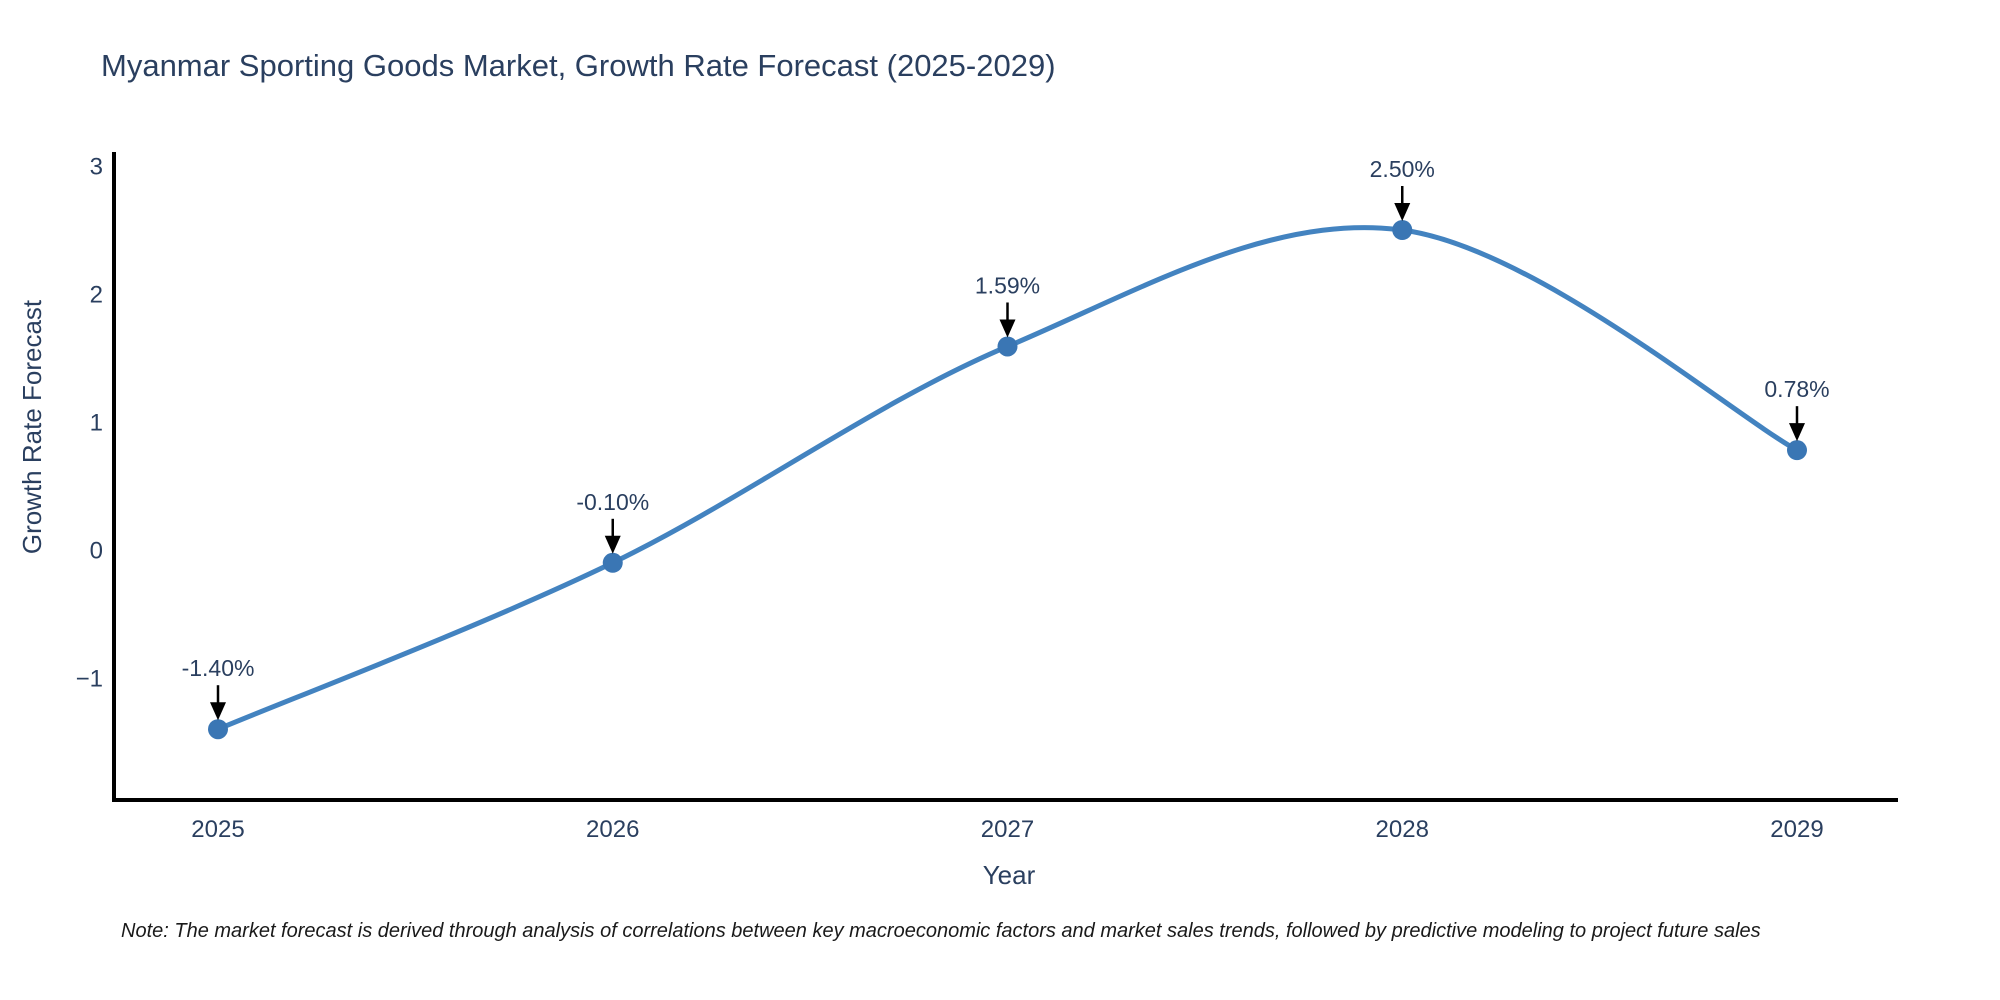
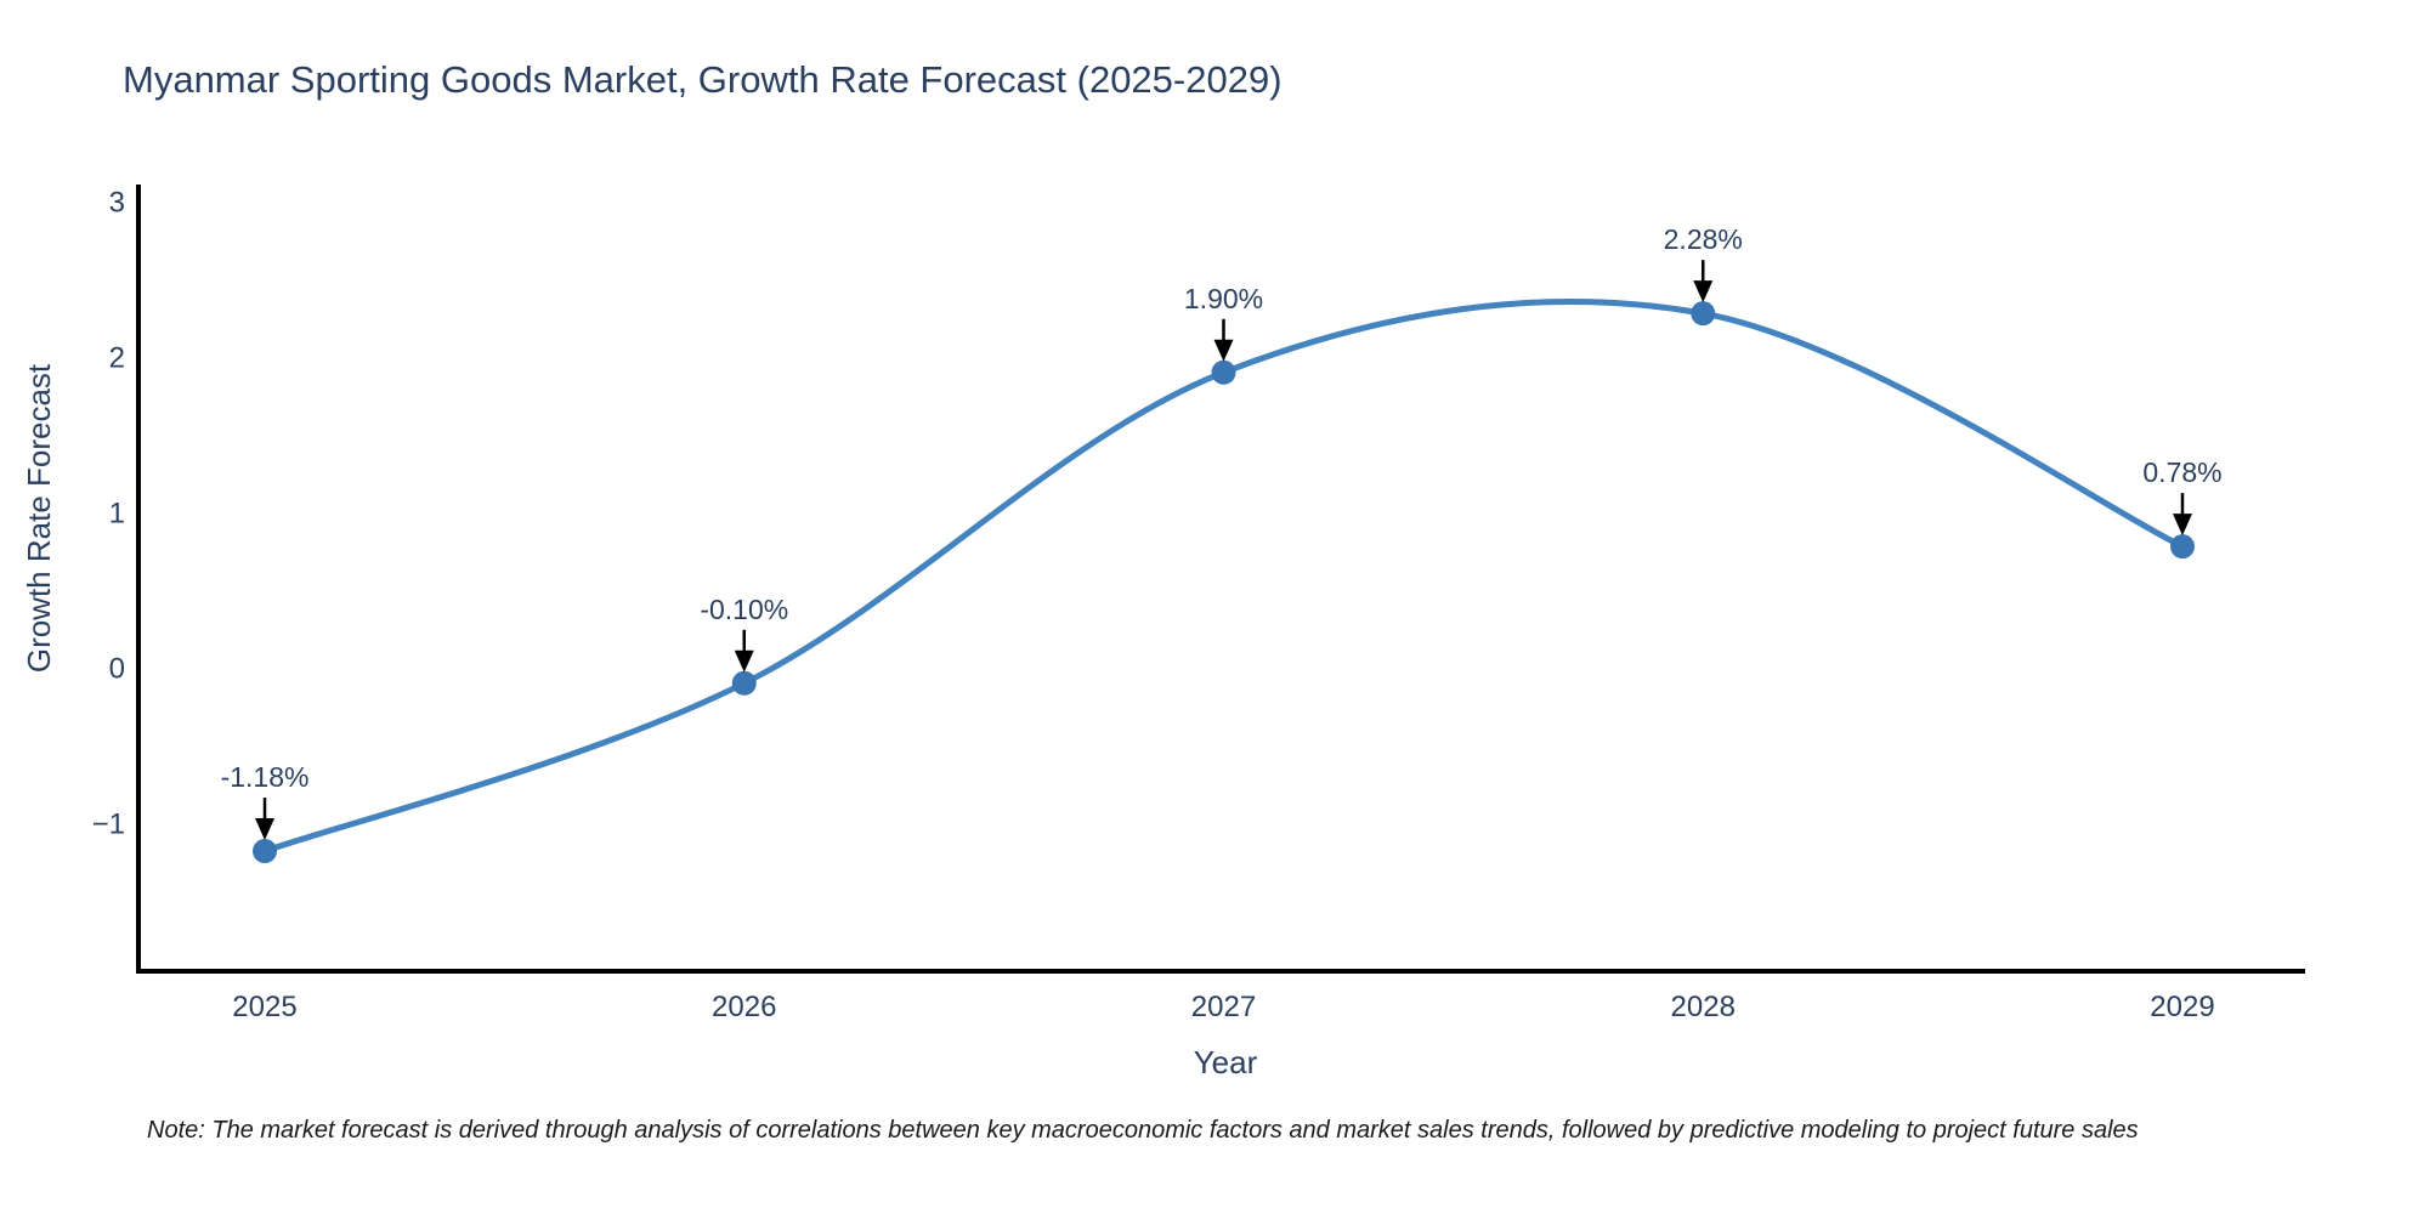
2025: -1.40% -> -1.18%
2027: 1.59% -> 1.90%
2028: 2.50% -> 2.28%
